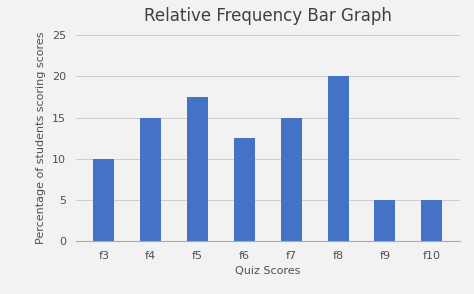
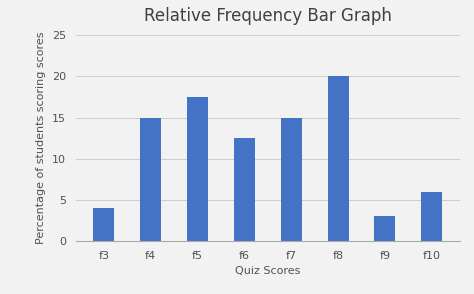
f3: 10.0 -> 4.0
f9: 5.0 -> 3.0
f10: 5.0 -> 6.0
